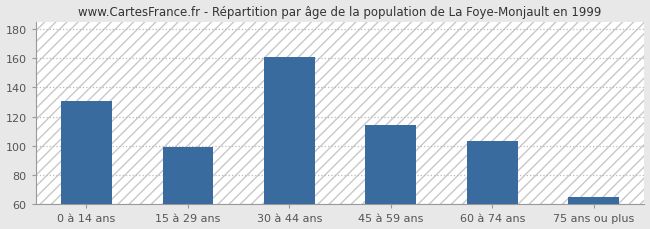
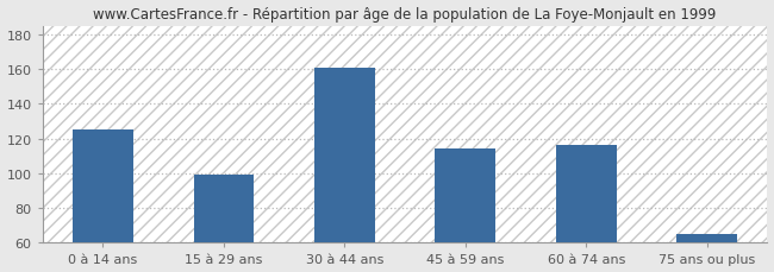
0 à 14 ans: 131 -> 125
60 à 74 ans: 103 -> 116
